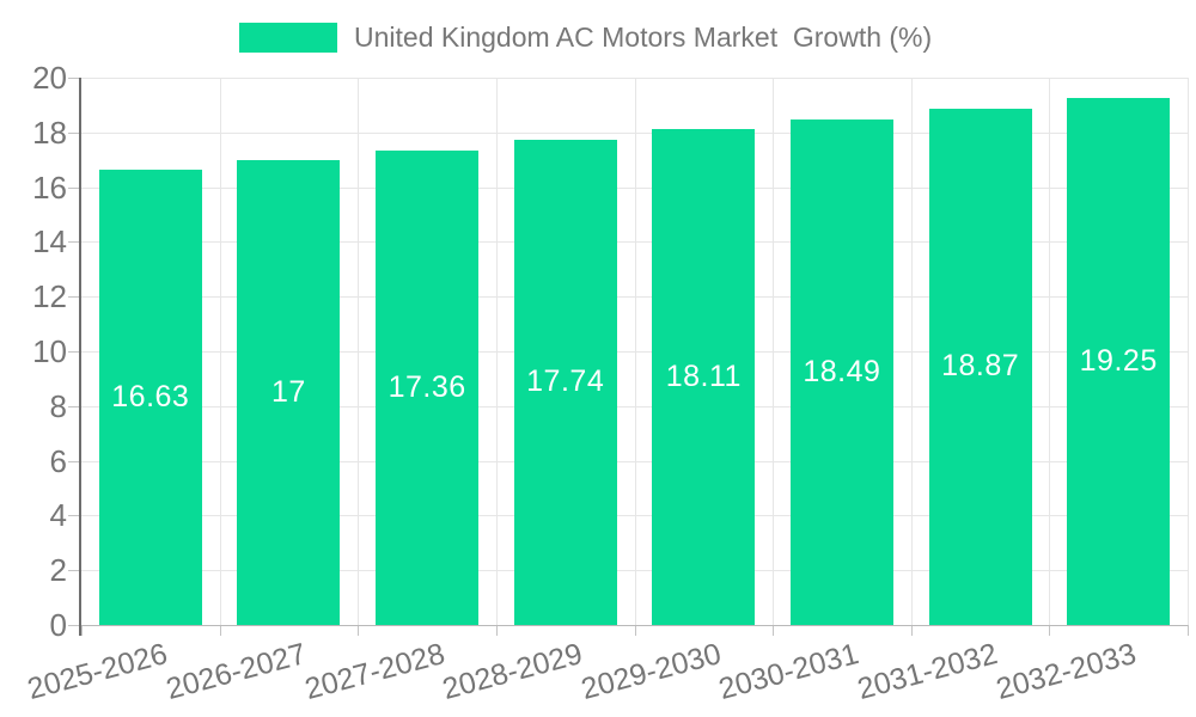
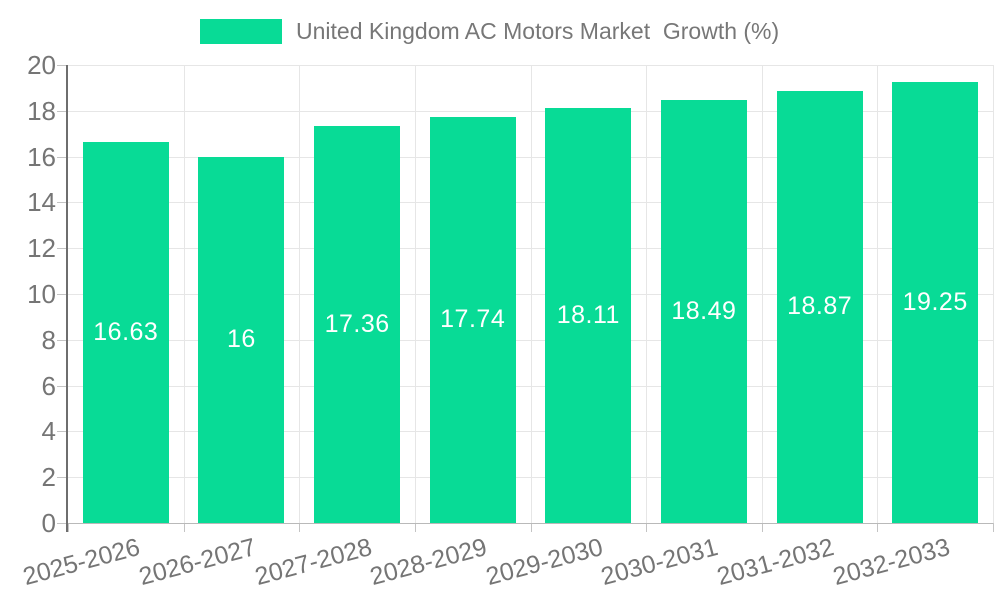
2026-2027: 17 -> 16
